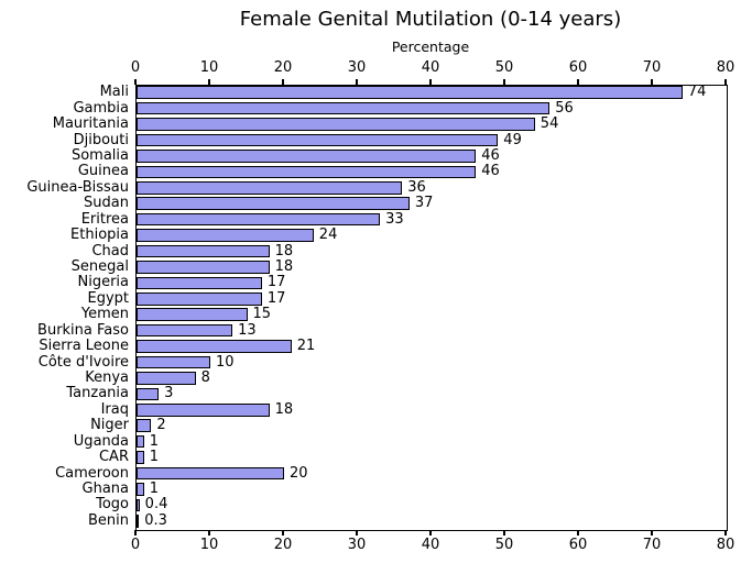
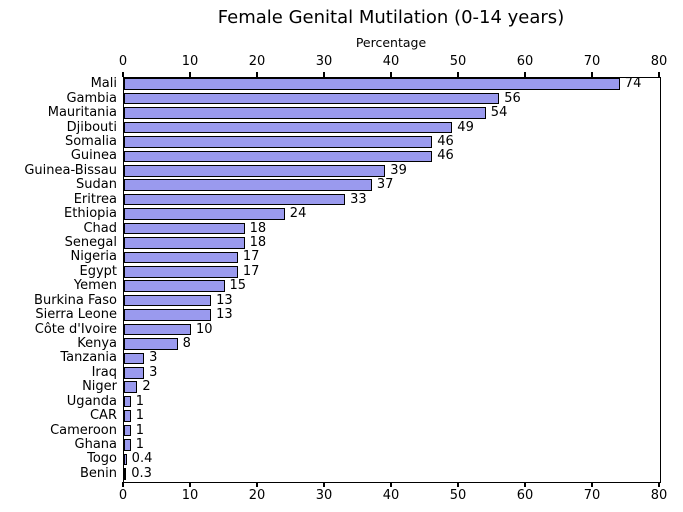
Guinea-Bissau: 36 -> 39
Sierra Leone: 21 -> 13
Iraq: 18 -> 3
Cameroon: 20 -> 1
